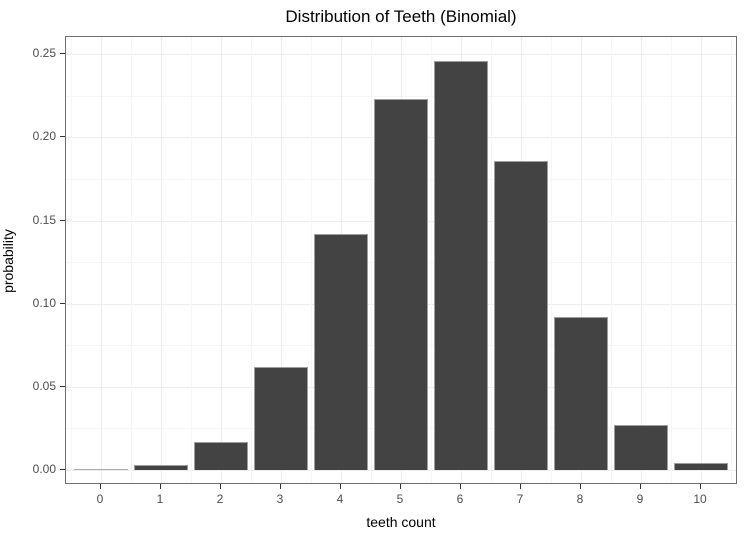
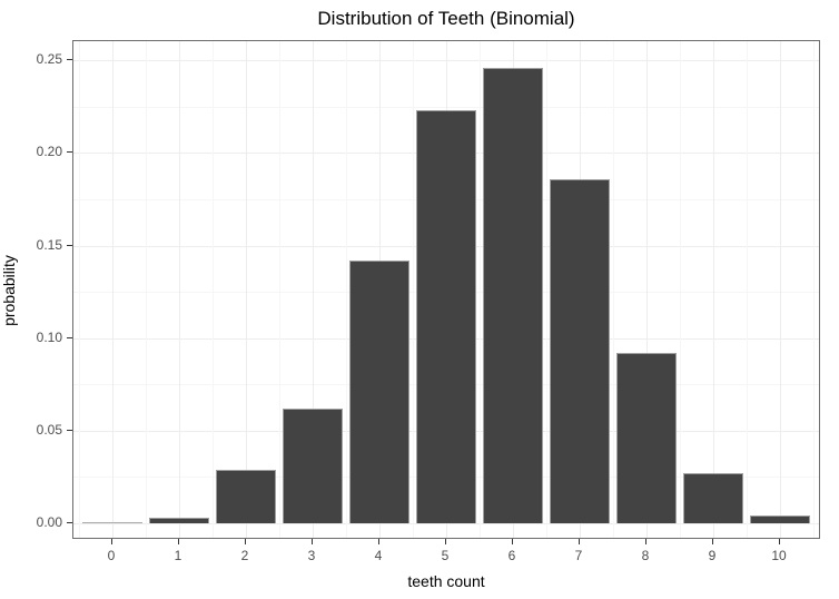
2: 0.017 -> 0.029
